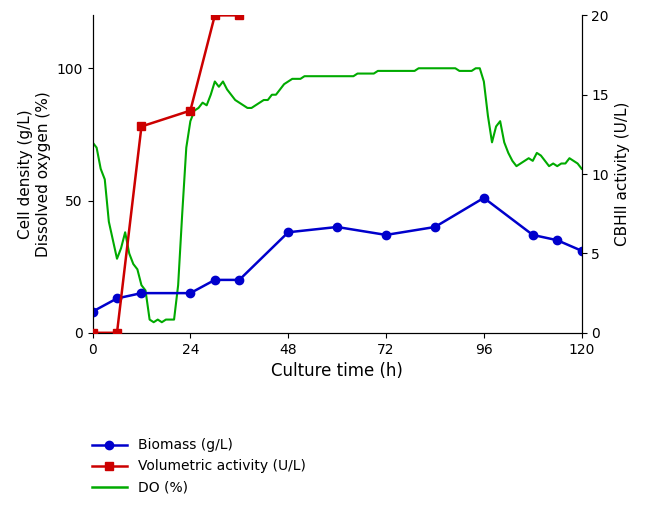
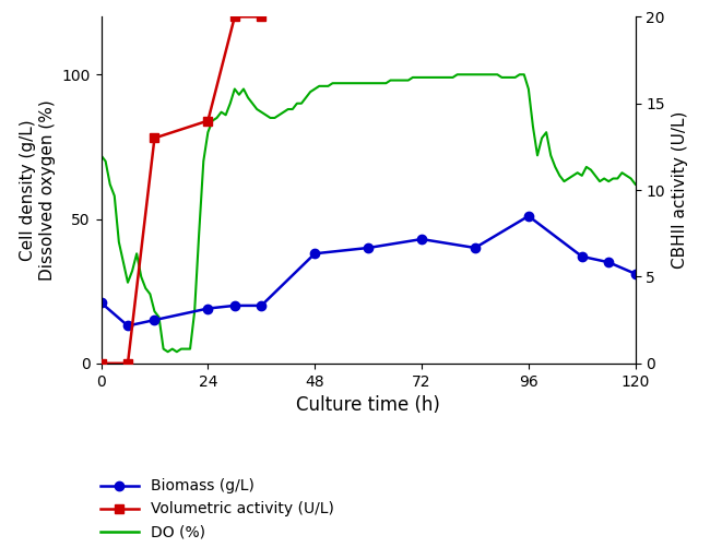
Biomass (g/L)/0: 8 -> 21
Biomass (g/L)/24: 15 -> 19
Biomass (g/L)/72: 37 -> 43
